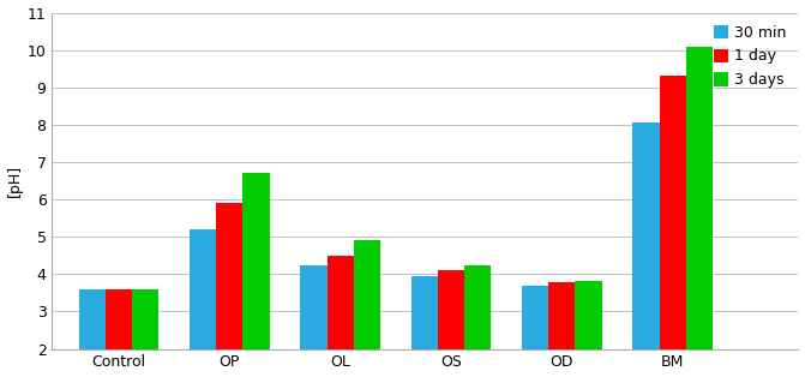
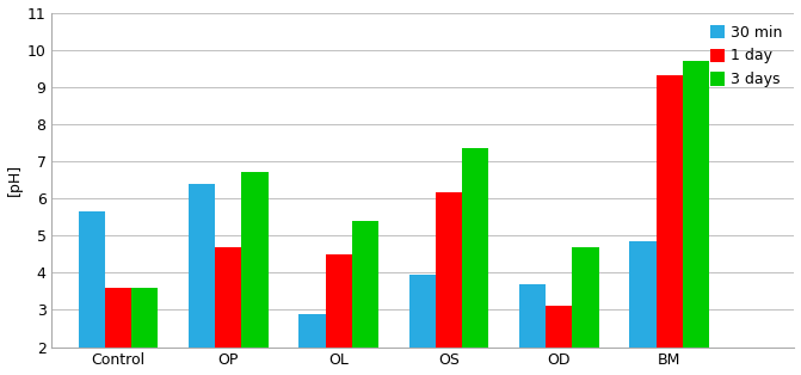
30 min/Control: 3.60 -> 5.65
30 min/OP: 5.20 -> 6.40
1 day/OP: 5.90 -> 4.70
30 min/OL: 4.25 -> 2.90
3 days/OL: 4.90 -> 5.40
1 day/OS: 4.10 -> 6.15
3 days/OS: 4.25 -> 7.35
1 day/OD: 3.78 -> 3.10
3 days/OD: 3.82 -> 4.70
30 min/BM: 8.05 -> 4.85
3 days/BM: 10.10 -> 9.70
